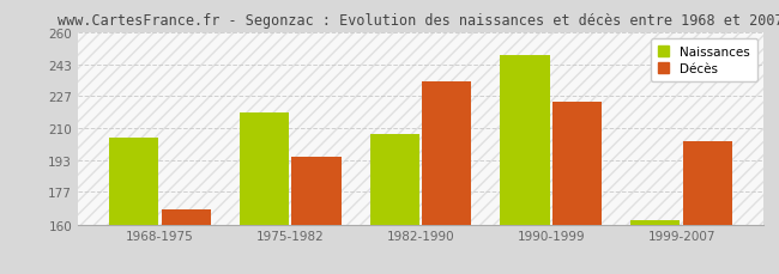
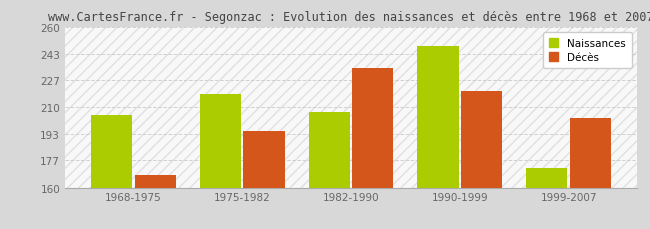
Décès/1990-1999: 224 -> 220
Naissances/1999-2007: 162 -> 172
